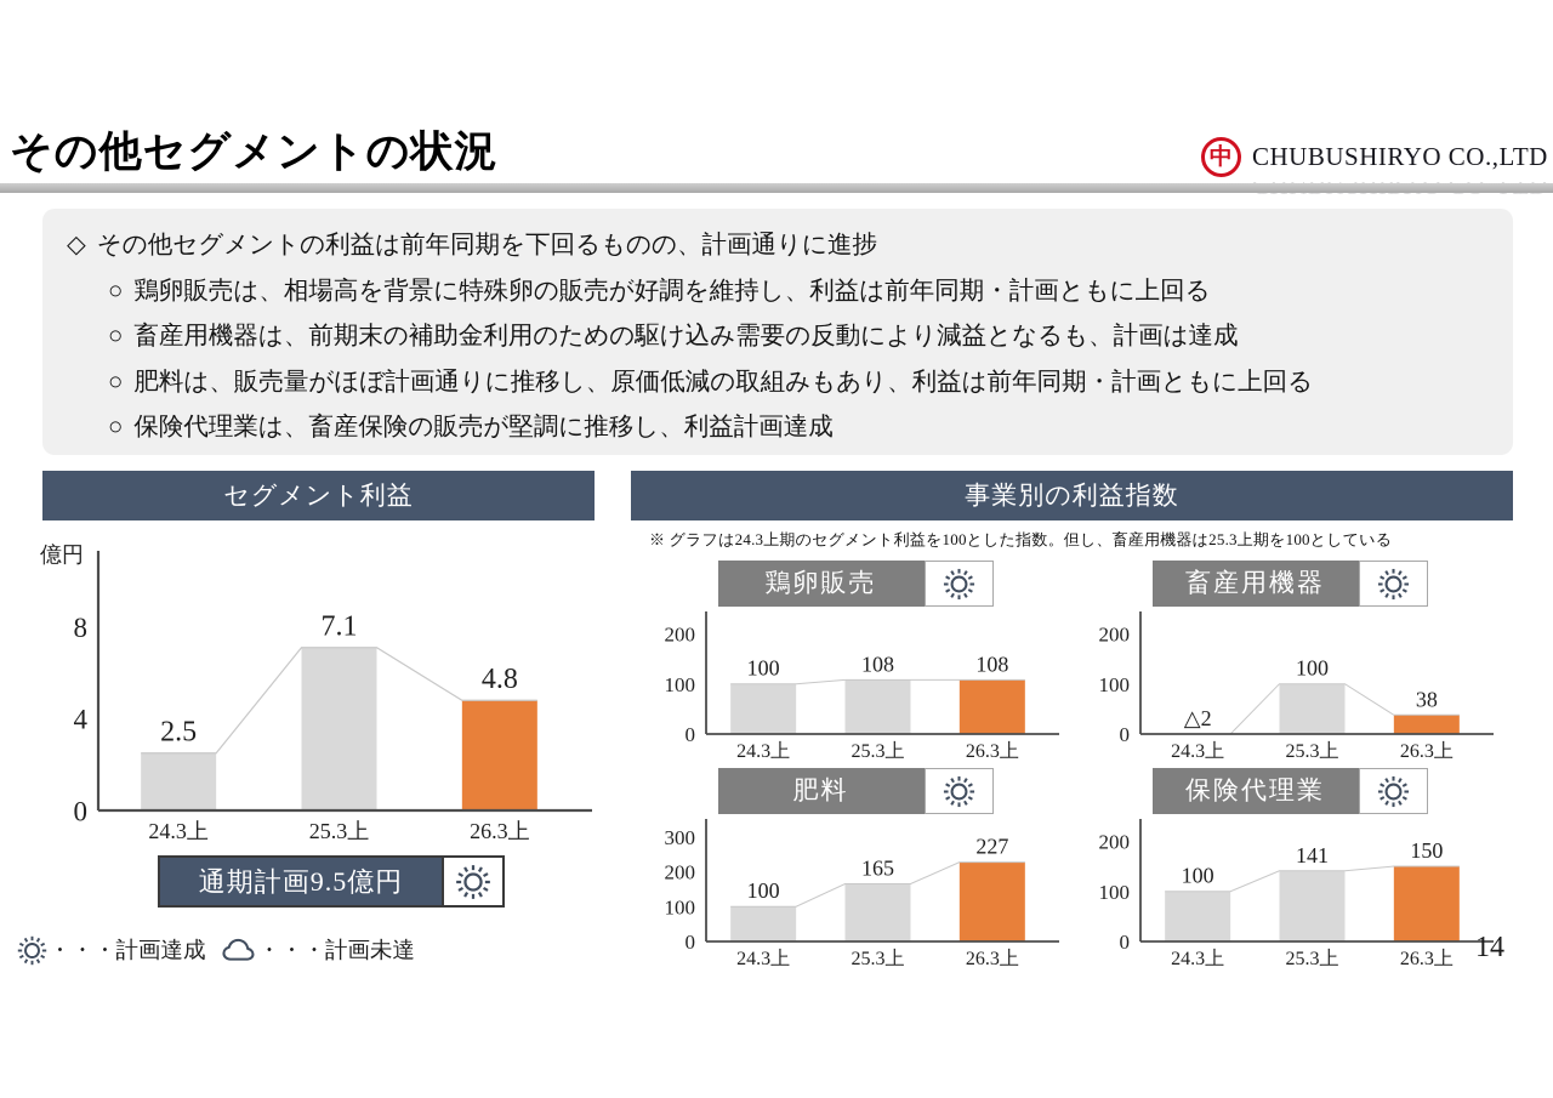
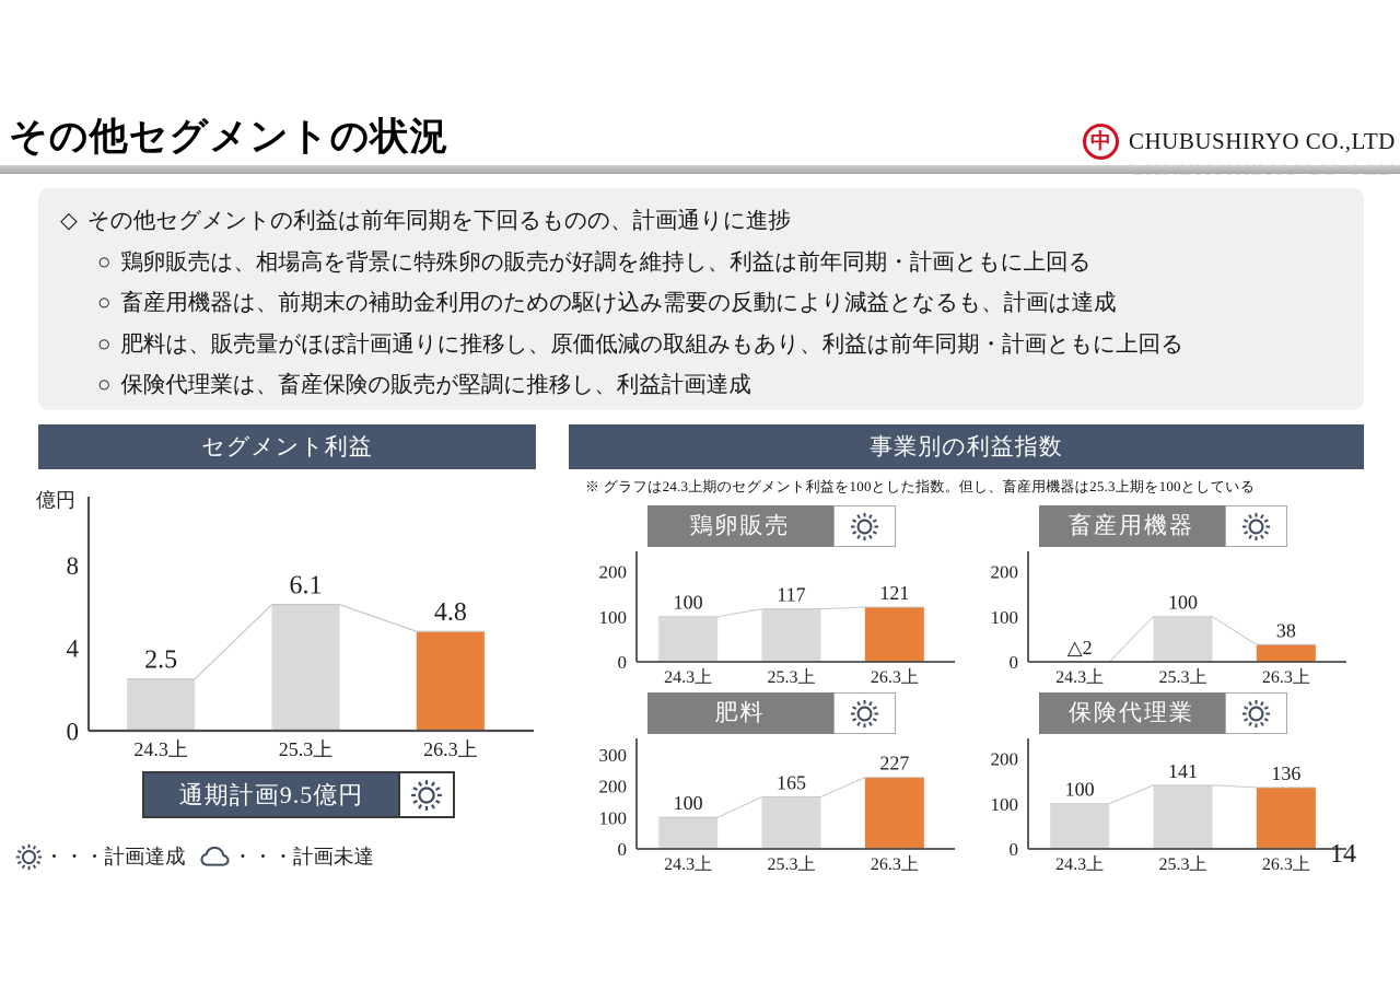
セグメント利益/25.3上: 7.1 -> 6.1
鶏卵販売/25.3上: 108 -> 117
鶏卵販売/26.3上: 108 -> 121
保険代理業/26.3上: 150 -> 136
